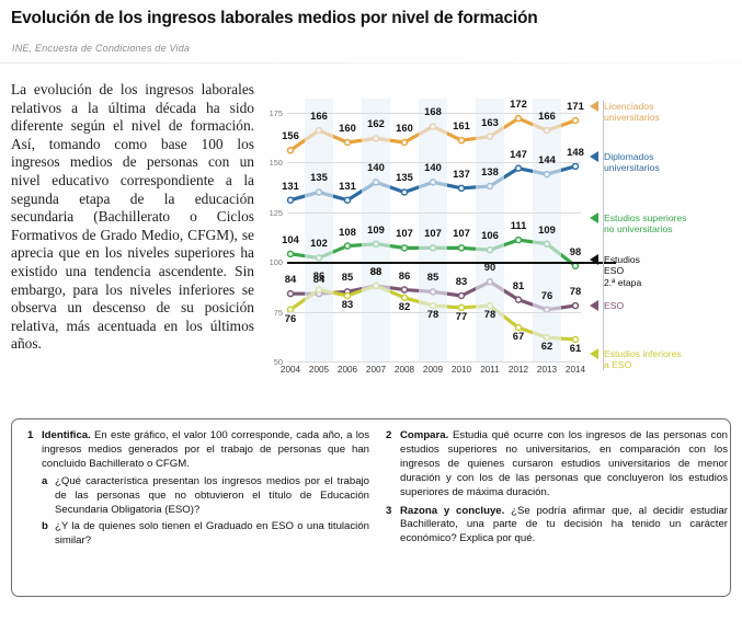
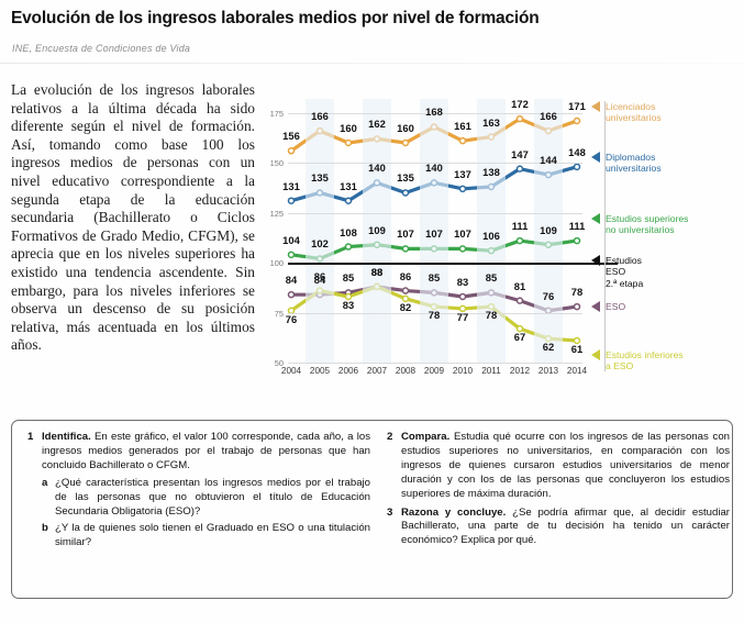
ESO/2011: 90 -> 85
Estudios superiores no universitarios/2014: 98 -> 111
